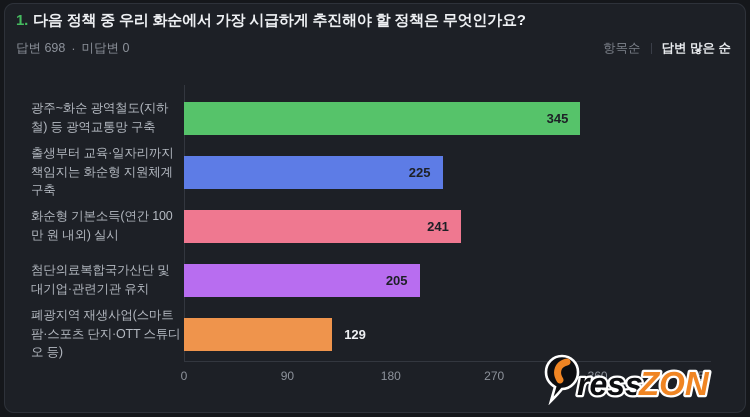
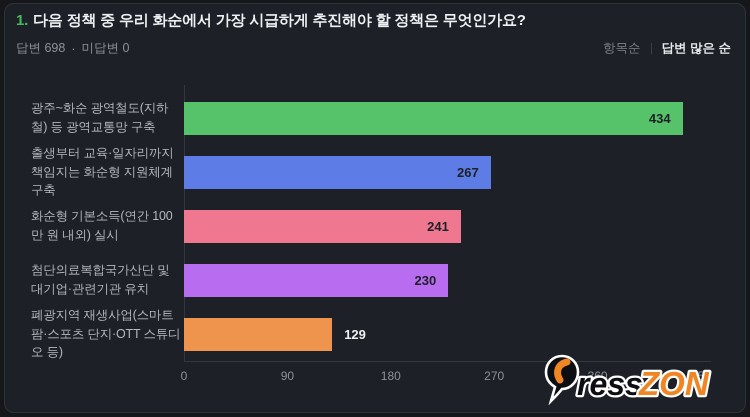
광주~화순 광역철도(지하철) 등 광역교통망 구축: 345 -> 434
출생부터 교육·일자리까지 책임지는 화순형 지원체계 구축: 225 -> 267
첨단의료복합국가산단 및 대기업·관련기관 유치: 205 -> 230
